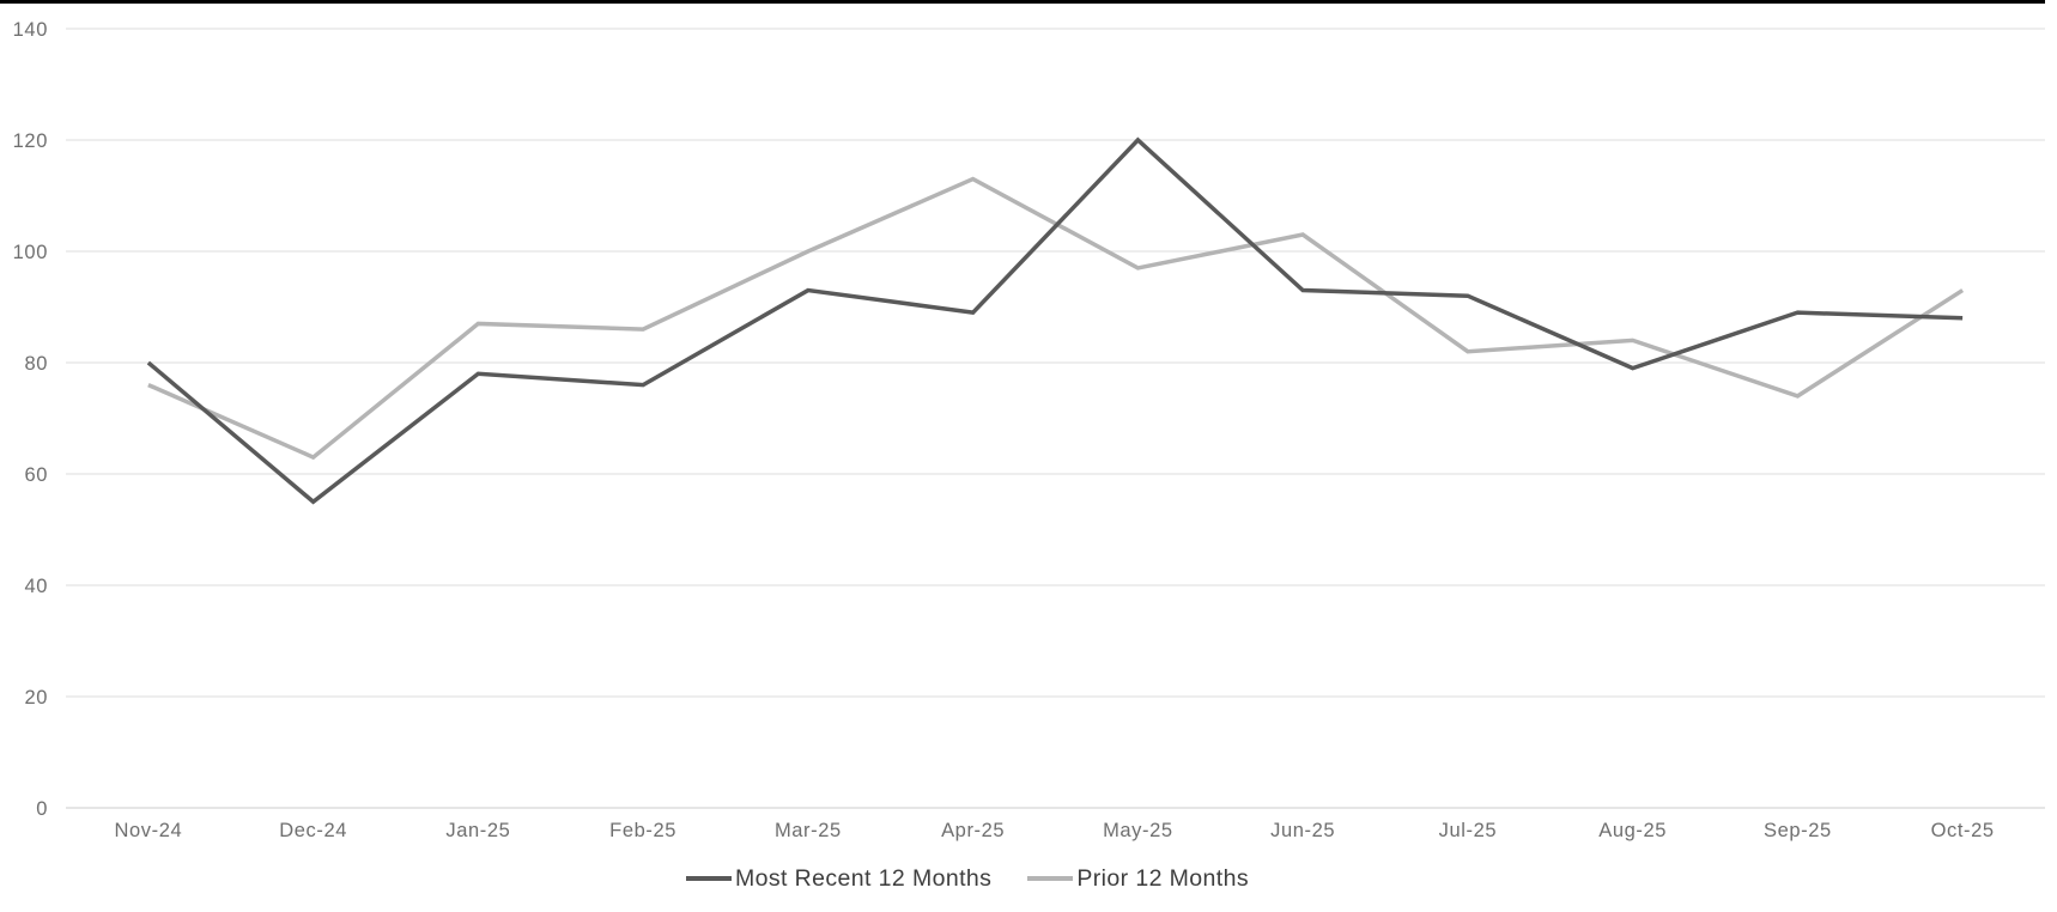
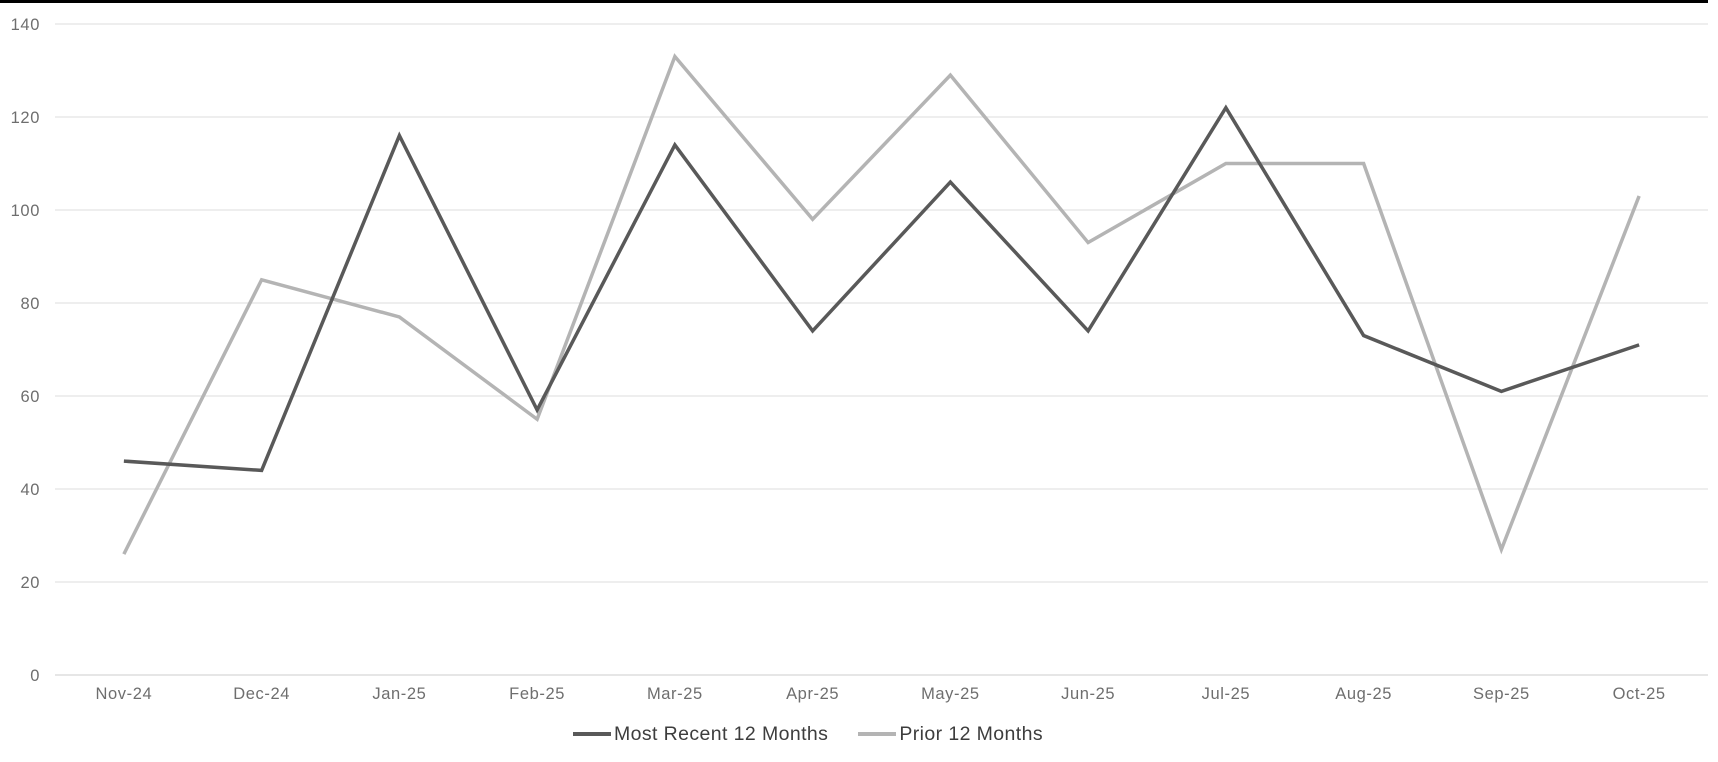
Most Recent 12 Months/Nov-24: 80 -> 46
Prior 12 Months/Nov-24: 76 -> 26
Most Recent 12 Months/Dec-24: 55 -> 44
Prior 12 Months/Dec-24: 63 -> 85
Most Recent 12 Months/Jan-25: 78 -> 116
Prior 12 Months/Jan-25: 87 -> 77
Most Recent 12 Months/Feb-25: 76 -> 57
Prior 12 Months/Feb-25: 86 -> 55
Most Recent 12 Months/Mar-25: 93 -> 114
Prior 12 Months/Mar-25: 100 -> 133
Most Recent 12 Months/Apr-25: 89 -> 74
Prior 12 Months/Apr-25: 113 -> 98
Most Recent 12 Months/May-25: 120 -> 106
Prior 12 Months/May-25: 97 -> 129
Most Recent 12 Months/Jun-25: 93 -> 74
Prior 12 Months/Jun-25: 103 -> 93
Most Recent 12 Months/Jul-25: 92 -> 122
Prior 12 Months/Jul-25: 82 -> 110
Most Recent 12 Months/Aug-25: 79 -> 73
Prior 12 Months/Aug-25: 84 -> 110
Most Recent 12 Months/Sep-25: 89 -> 61
Prior 12 Months/Sep-25: 74 -> 27
Most Recent 12 Months/Oct-25: 88 -> 71
Prior 12 Months/Oct-25: 93 -> 103
